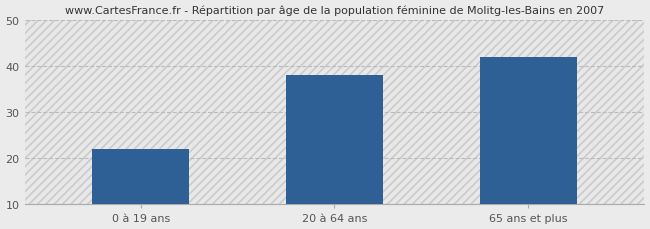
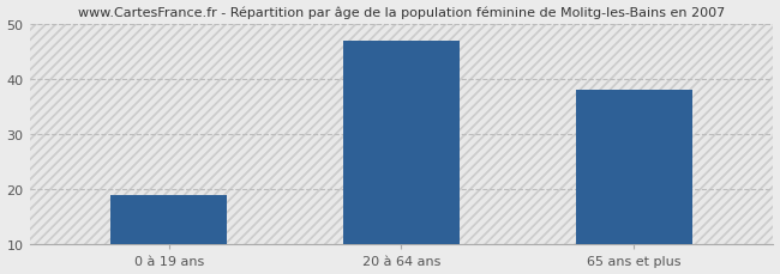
0 à 19 ans: 22 -> 19
20 à 64 ans: 38 -> 47
65 ans et plus: 42 -> 38
